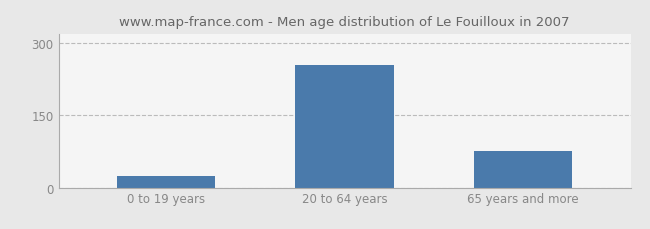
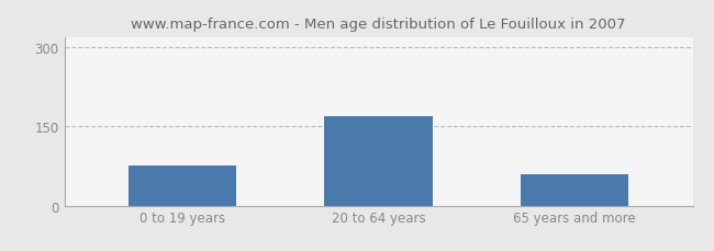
0 to 19 years: 25 -> 75
20 to 64 years: 255 -> 170
65 years and more: 75 -> 60
